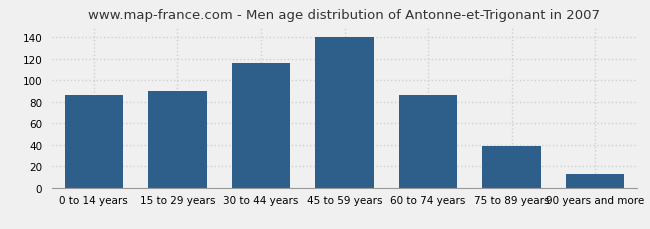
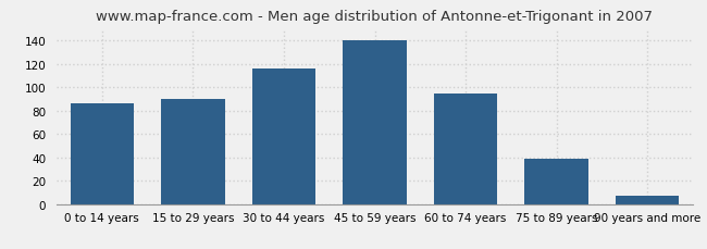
60 to 74 years: 86 -> 95
90 years and more: 13 -> 7
